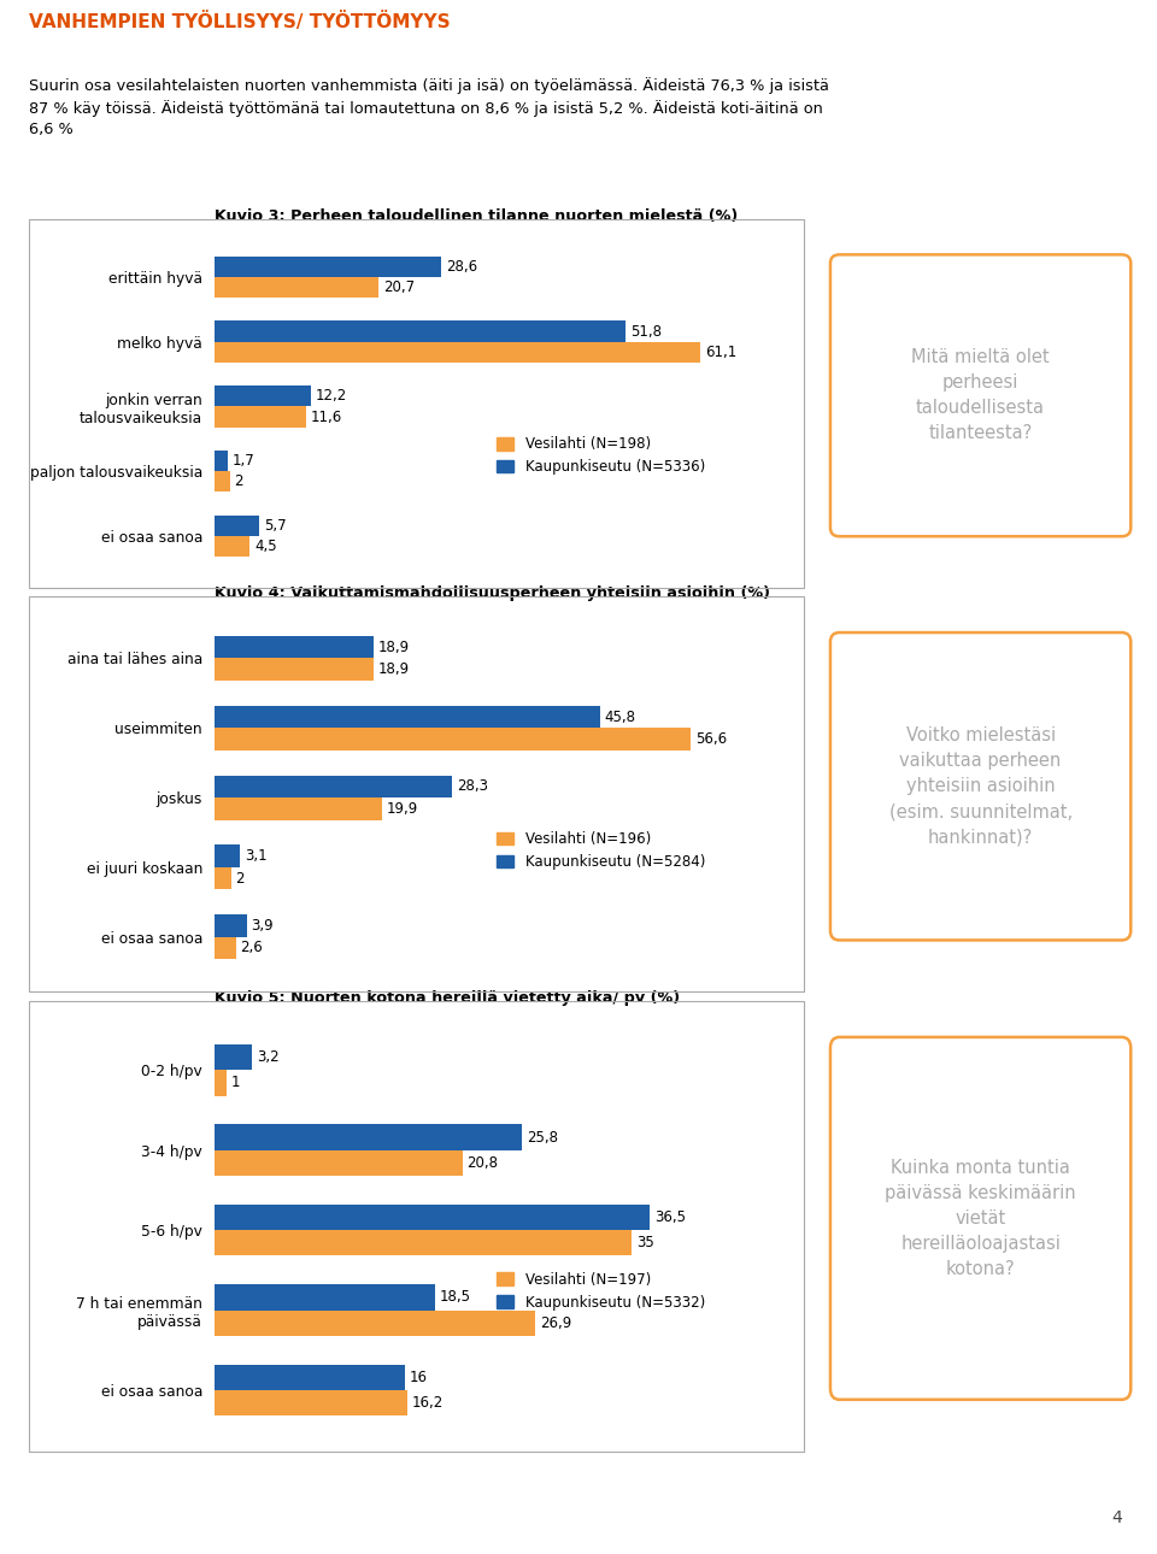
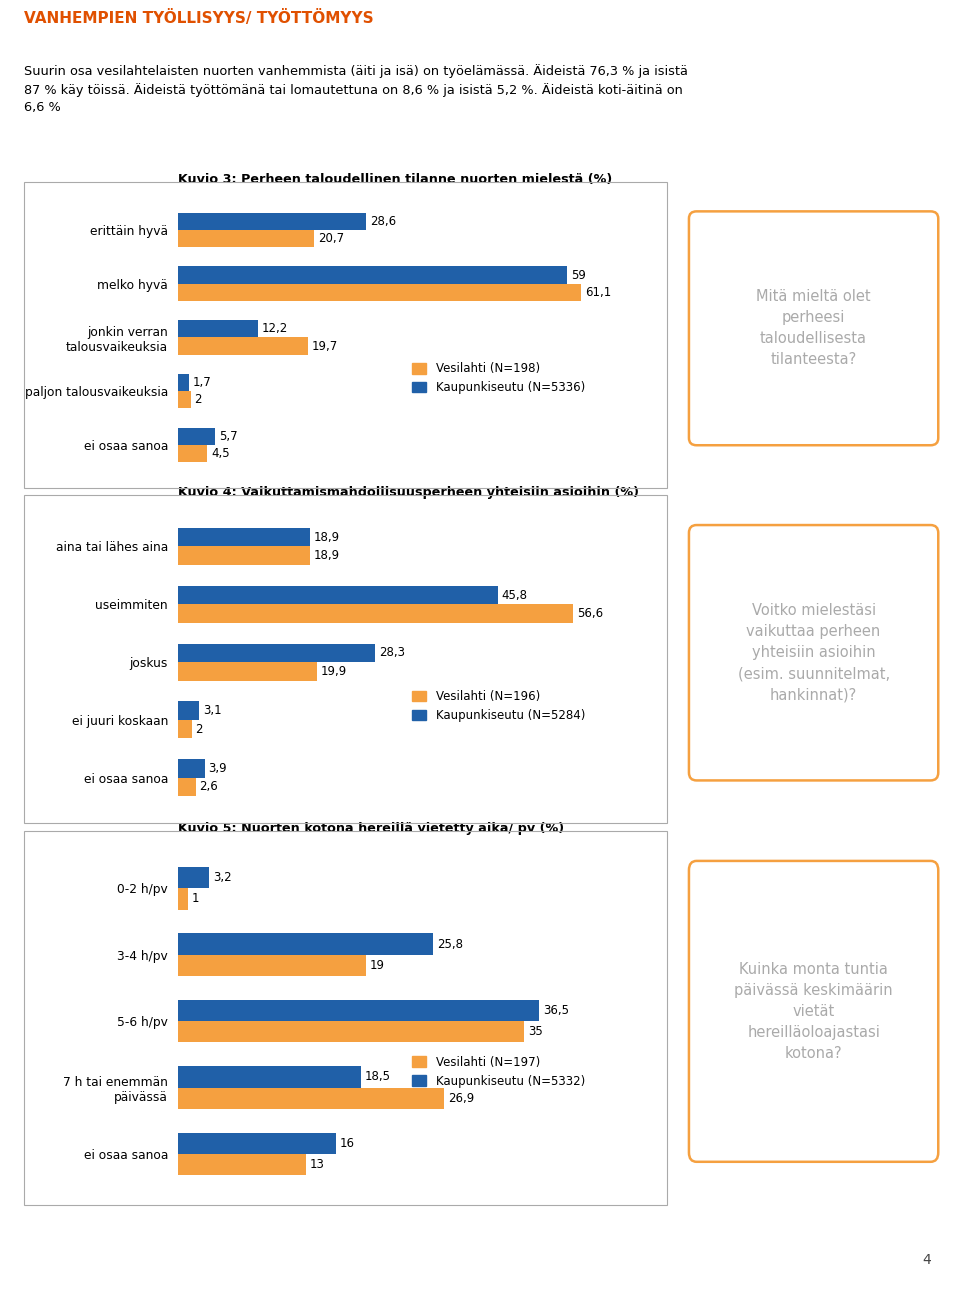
Kuvio 3: Perheen taloudellinen tilanne nuorten mielestä (%)/Kaupunkiseutu (N=5336)/melko hyvä: 51,8 -> 59
Kuvio 3: Perheen taloudellinen tilanne nuorten mielestä (%)/Vesilahti (N=198)/jonkin verran talousvaikeuksia: 11,6 -> 19,7
Kuvio 5: Nuorten kotona hereillä vietetty aika/ pv (%)/Vesilahti (N=197)/3-4 h/pv: 20,8 -> 19
Kuvio 5: Nuorten kotona hereillä vietetty aika/ pv (%)/Vesilahti (N=197)/ei osaa sanoa: 16,2 -> 13
